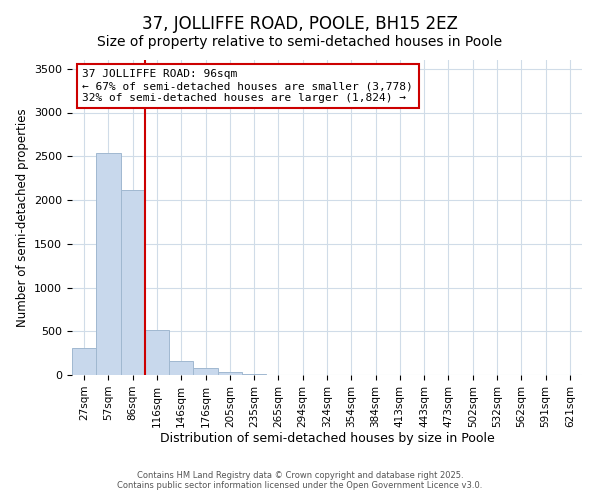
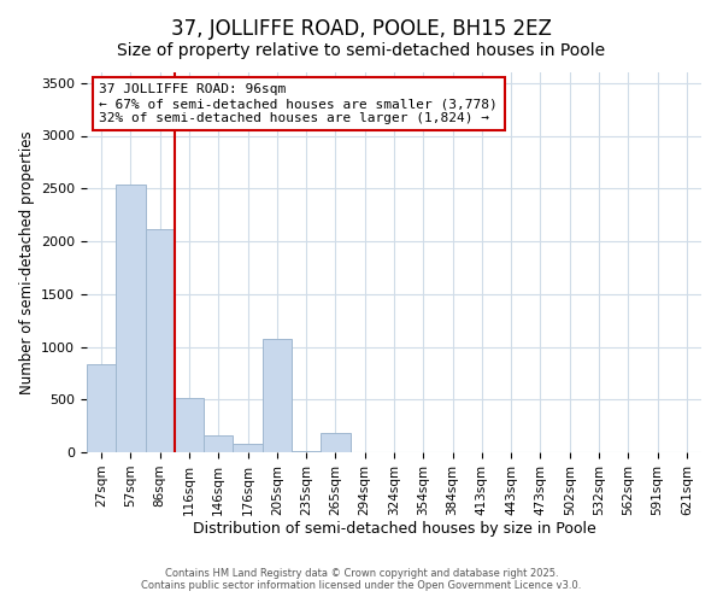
27sqm: 300 -> 840
205sqm: 30 -> 1080
265sqm: 0 -> 180
